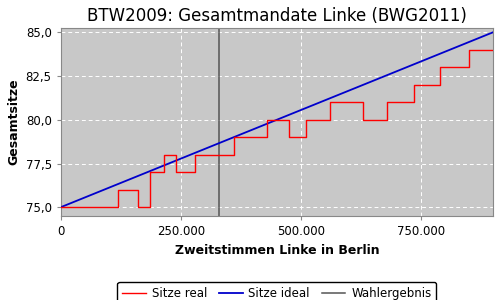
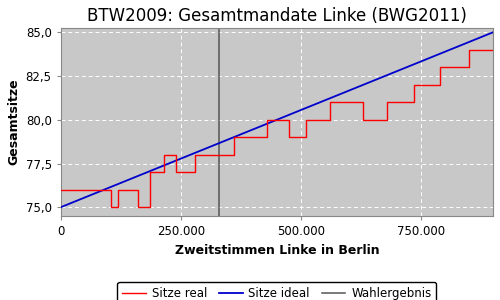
0: 75 -> 76
